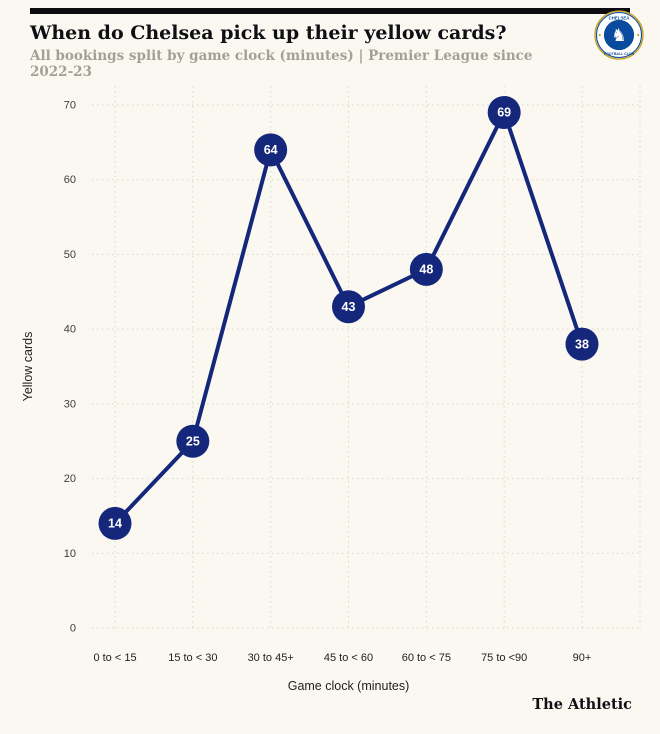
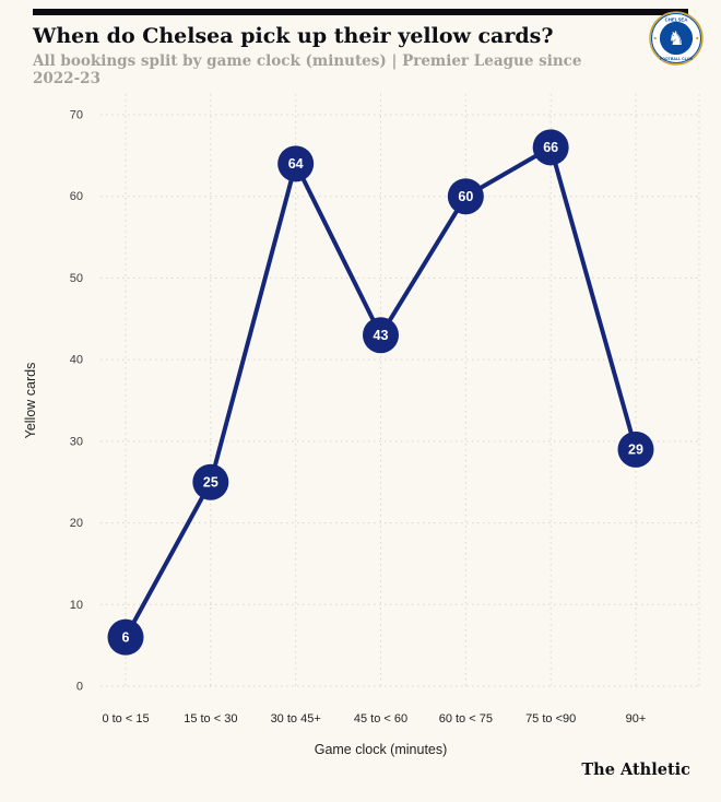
0 to < 15: 14 -> 6
60 to < 75: 48 -> 60
75 to <90: 69 -> 66
90+: 38 -> 29
